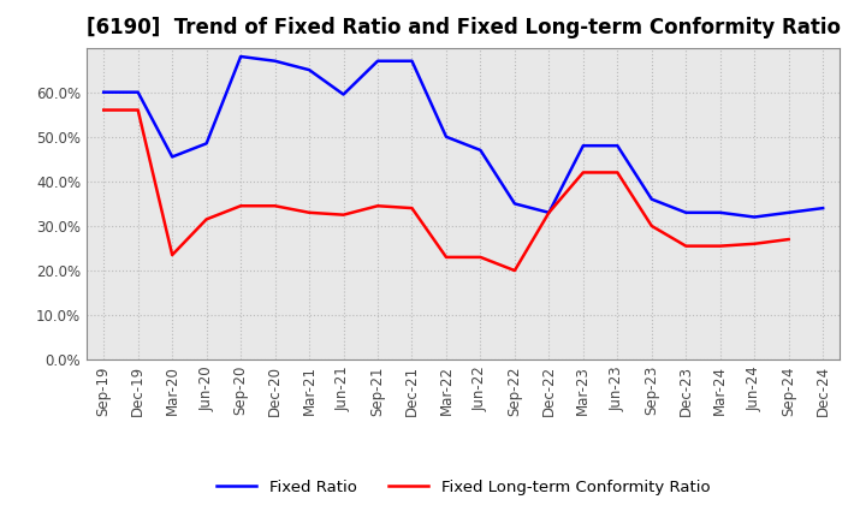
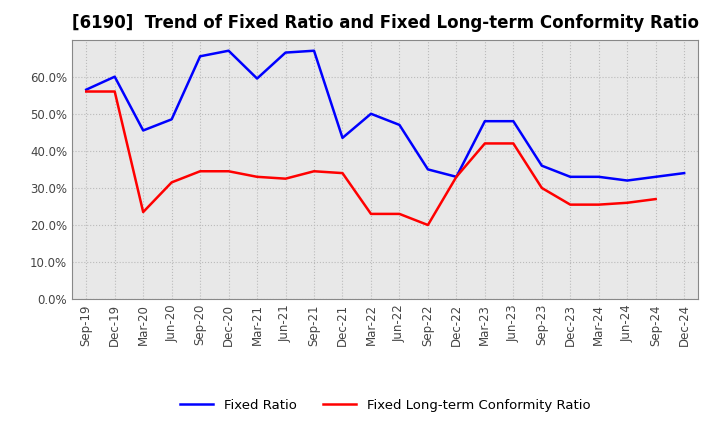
Fixed Ratio/Sep-19: 60.0% -> 56.5%
Fixed Ratio/Sep-20: 68.0% -> 65.5%
Fixed Ratio/Mar-21: 65.0% -> 59.5%
Fixed Ratio/Jun-21: 59.5% -> 66.5%
Fixed Ratio/Dec-21: 67.0% -> 43.5%
